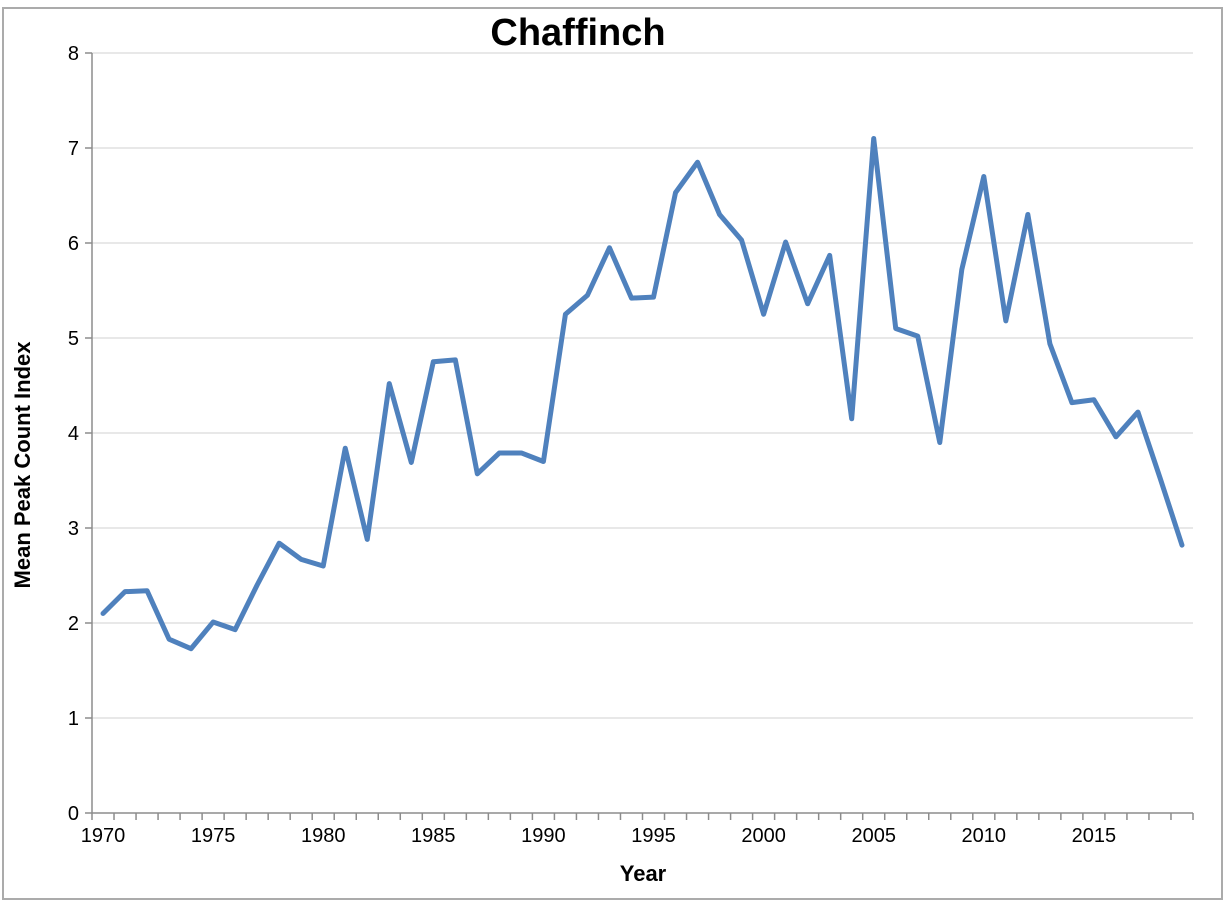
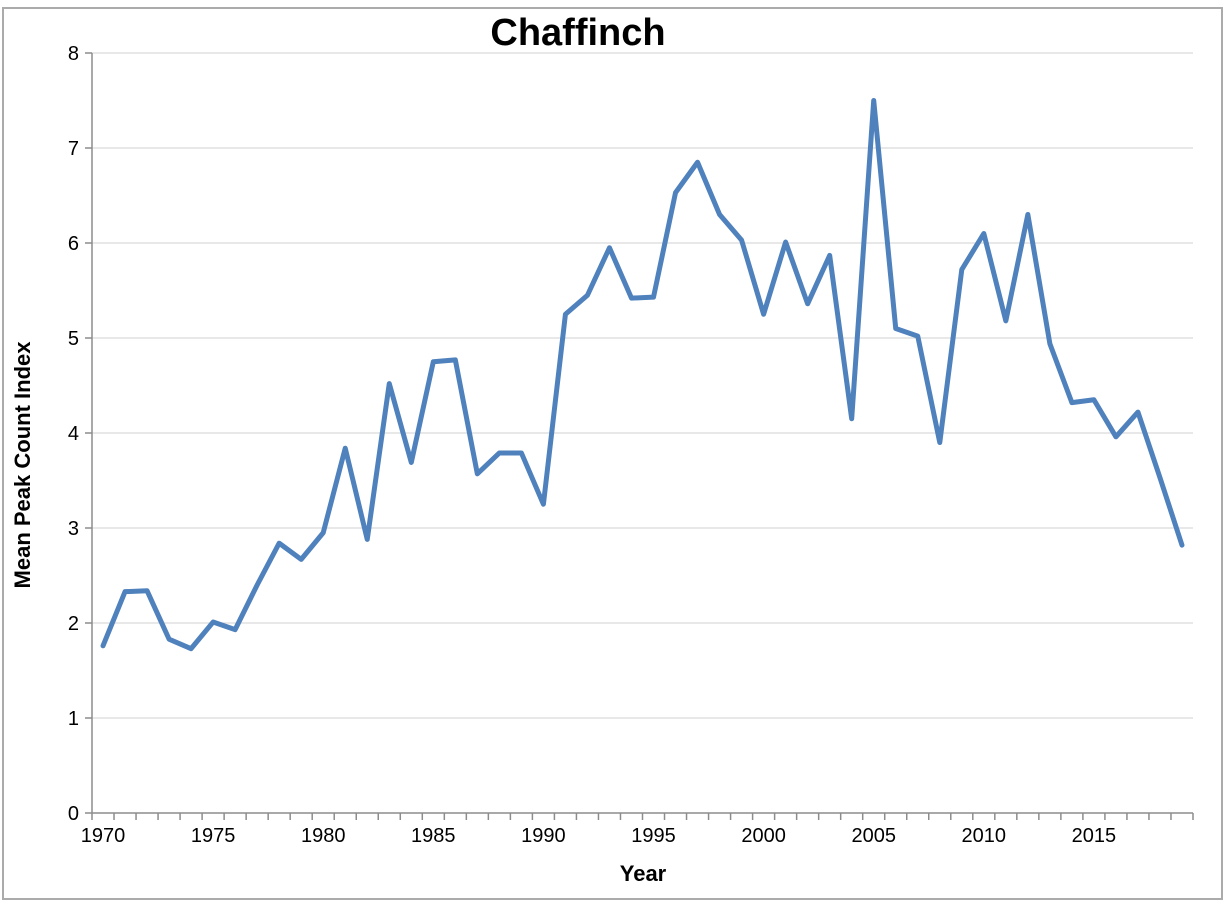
1970: 2.1 -> 1.8
1980: 2.6 -> 3.0
1990: 3.7 -> 3.2
2005: 7.1 -> 7.5
2010: 6.7 -> 6.1
